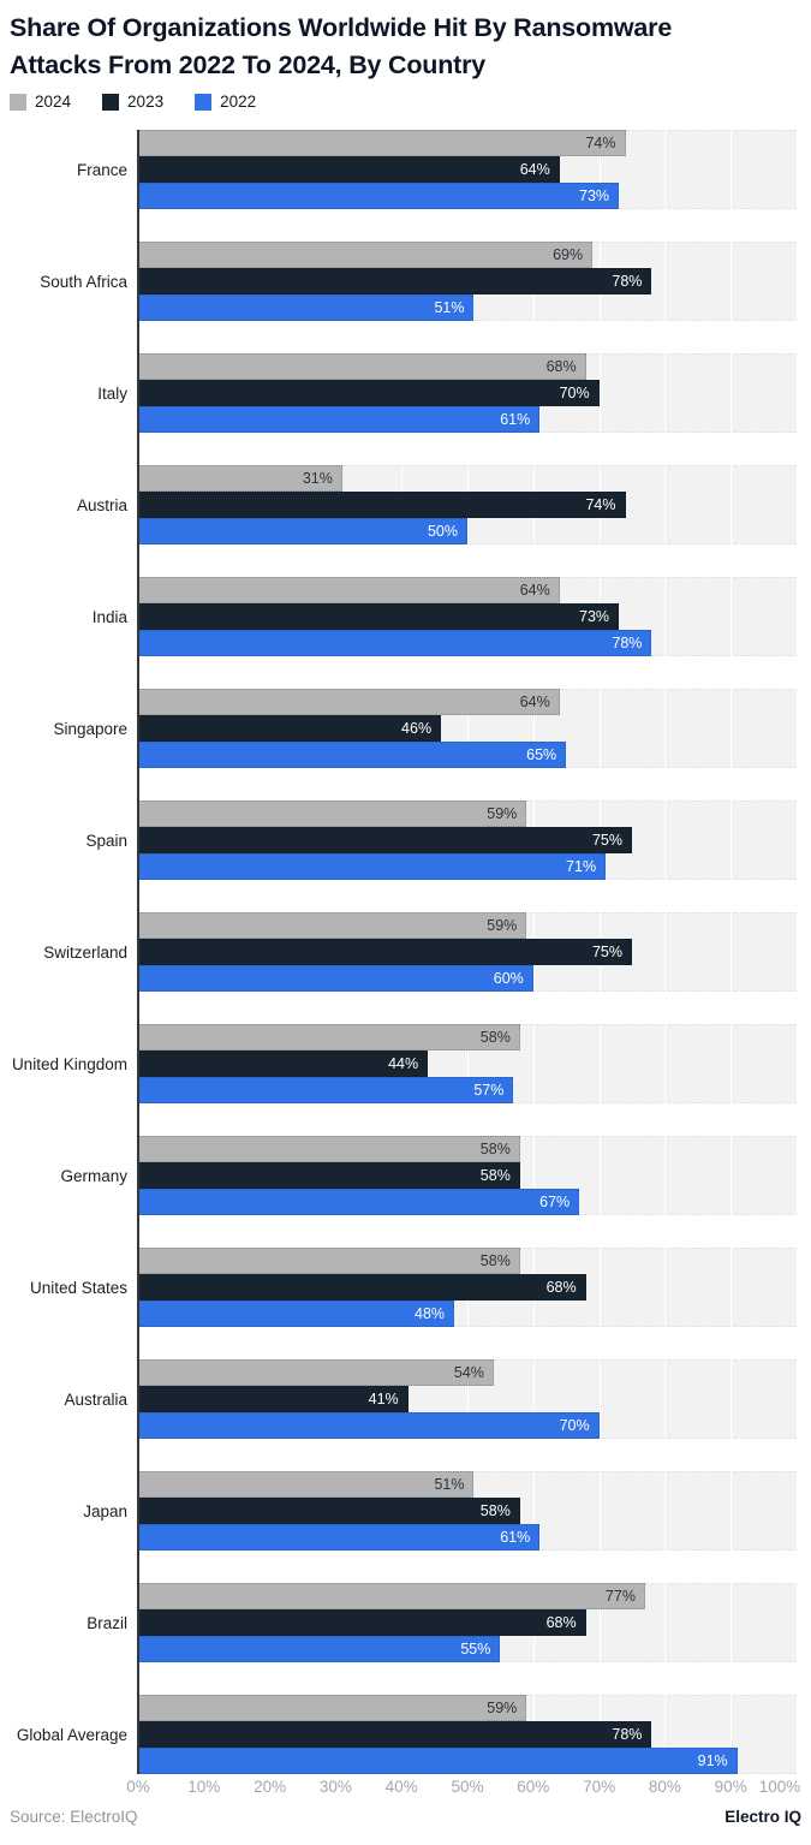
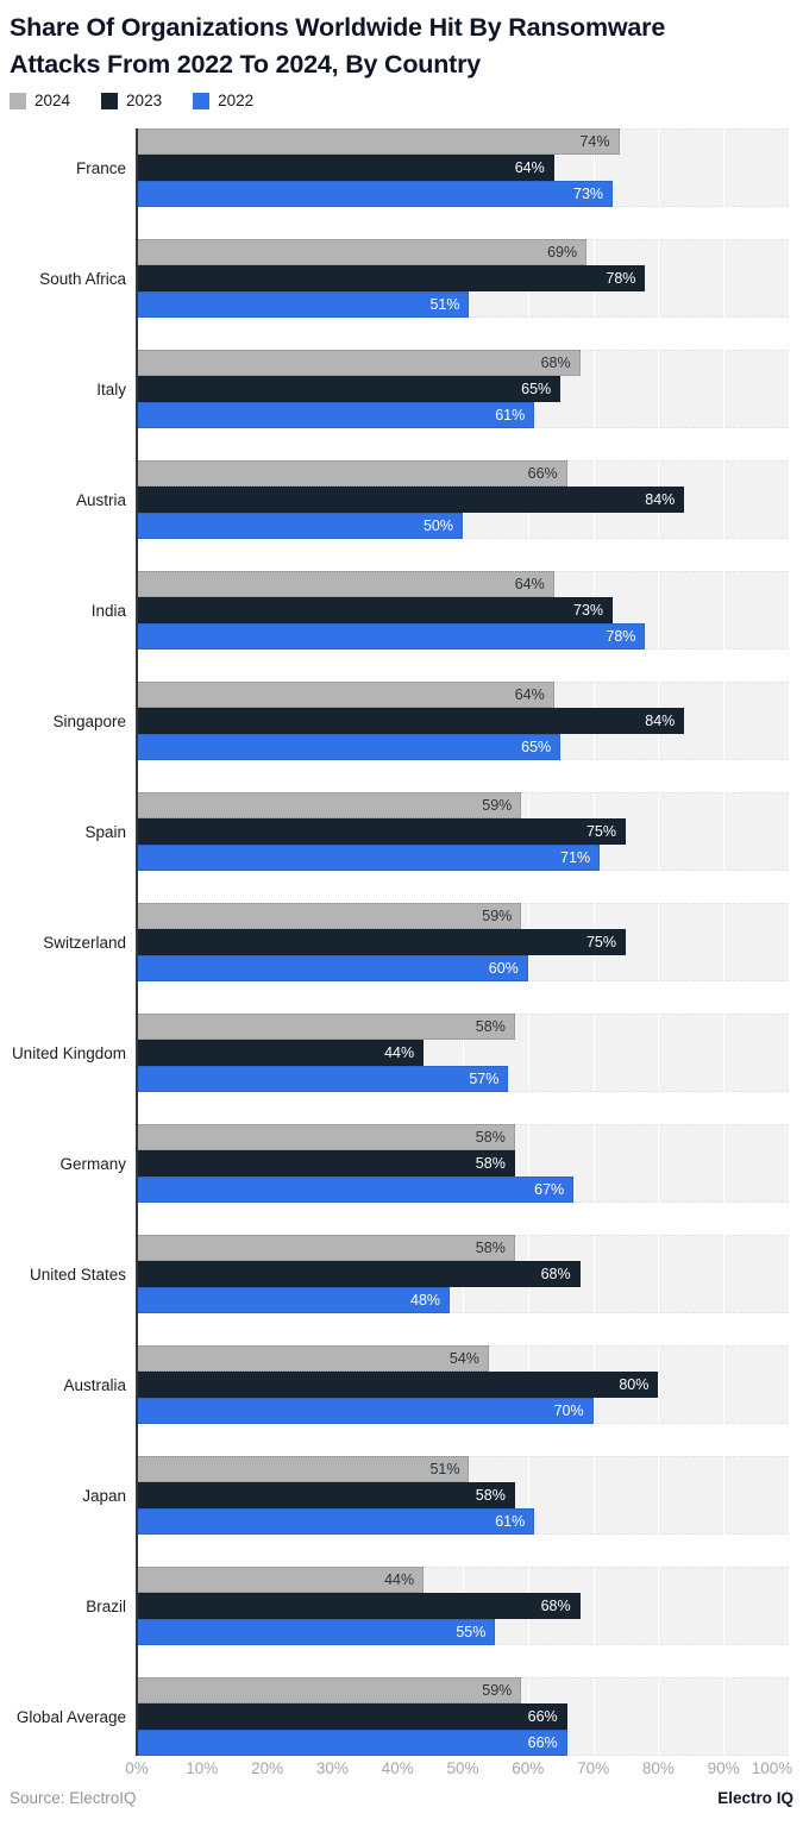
2023/Italy: 70% -> 65%
2024/Austria: 31% -> 66%
2023/Austria: 74% -> 84%
2023/Singapore: 46% -> 84%
2023/Australia: 41% -> 80%
2024/Brazil: 77% -> 44%
2023/Global Average: 78% -> 66%
2022/Global Average: 91% -> 66%
